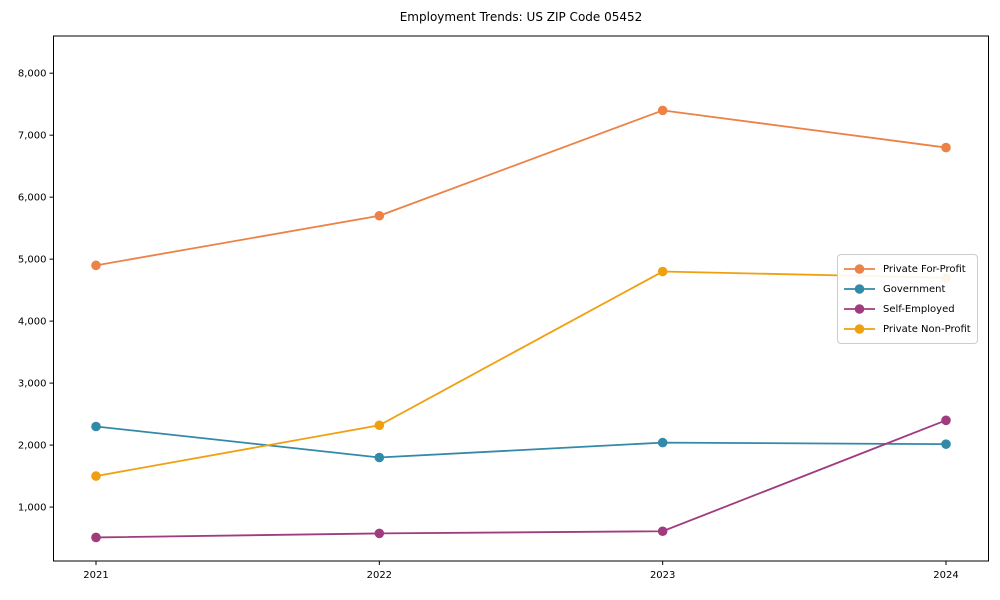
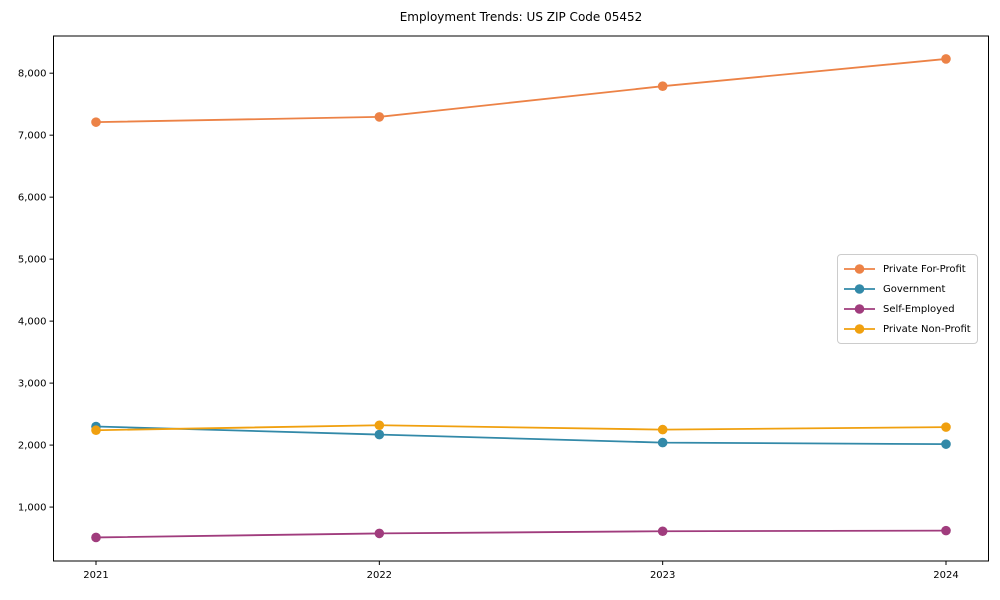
Private For-Profit/2021: 4900 -> 7200
Private Non-Profit/2021: 1500 -> 2200
Private For-Profit/2022: 5700 -> 7300
Government/2022: 1800 -> 2200
Private For-Profit/2023: 7400 -> 7800
Private Non-Profit/2023: 4800 -> 2200
Private For-Profit/2024: 6800 -> 8200
Self-Employed/2024: 2400 -> 600
Private Non-Profit/2024: 4700 -> 2300
